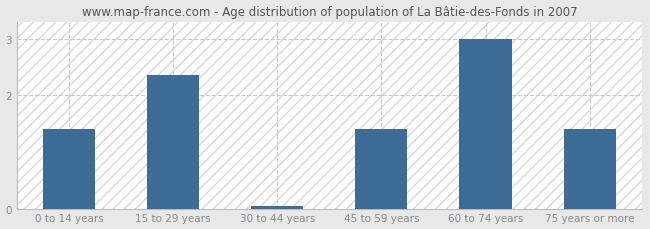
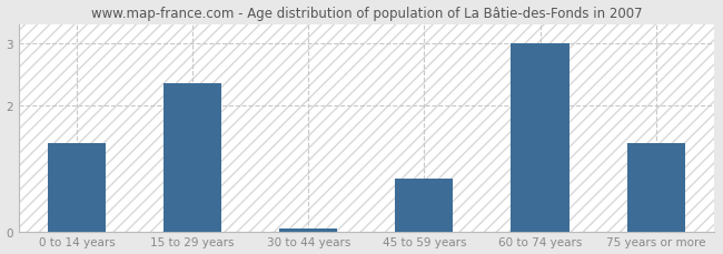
45 to 59 years: 1.40 -> 0.84
